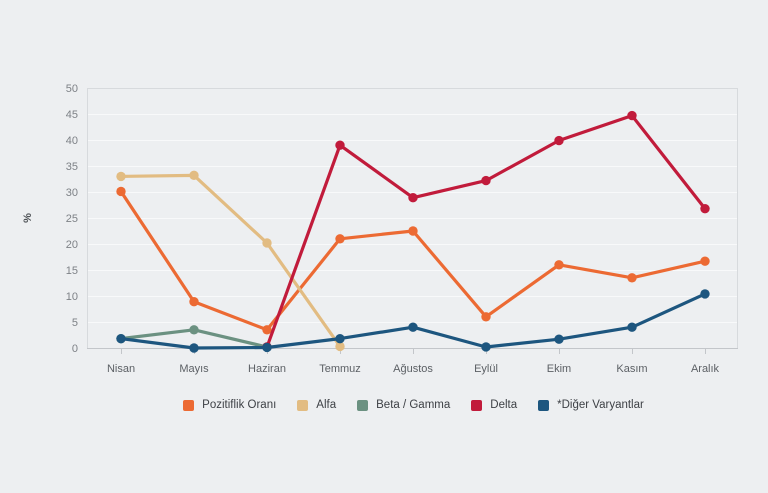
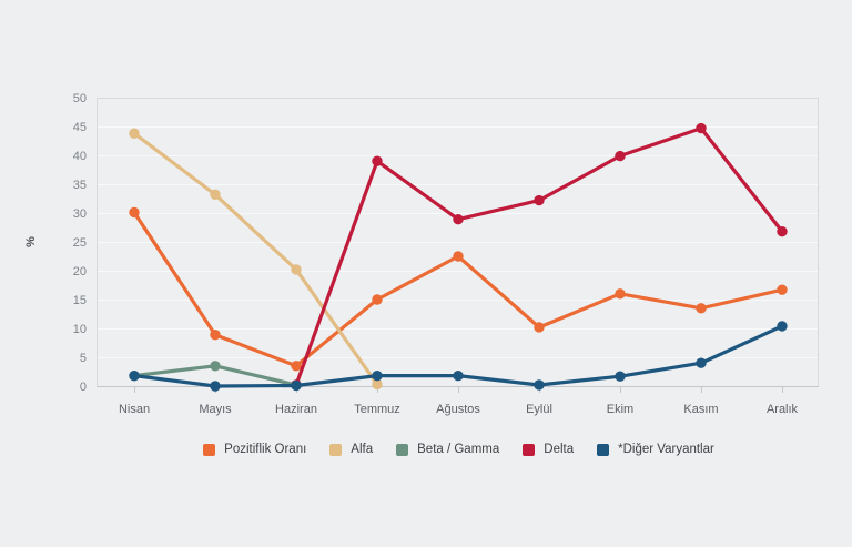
Alfa/Nisan: 33 -> 44
Pozitiflik Oranı/Temmuz: 21 -> 15
*Diğer Varyantlar/Ağustos: 4 -> 2
Pozitiflik Oranı/Eylül: 6 -> 10
